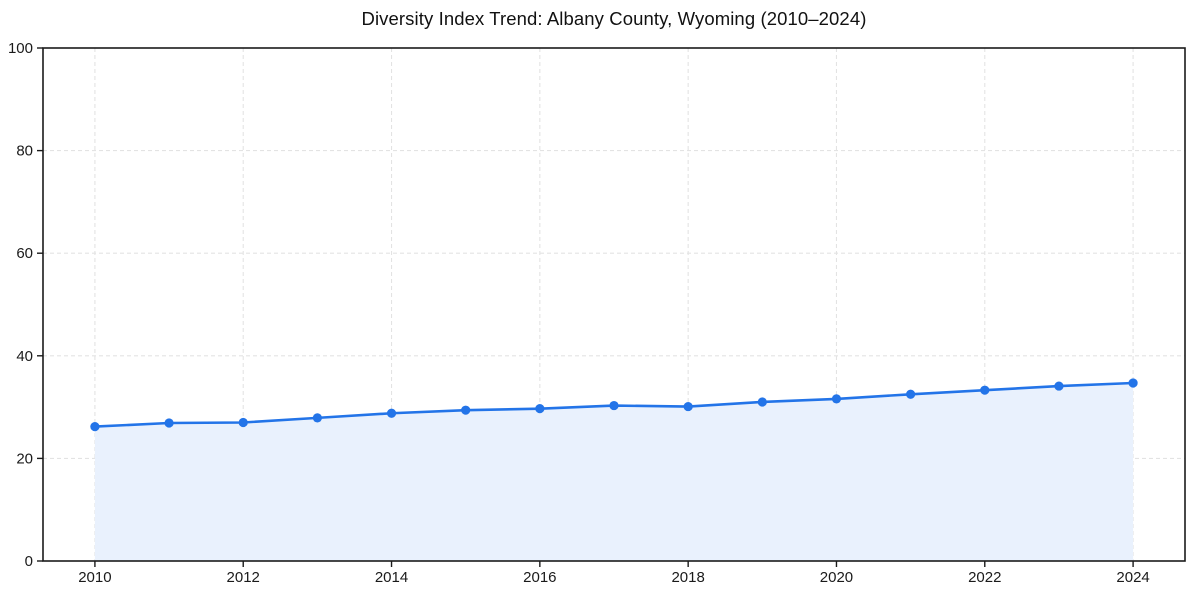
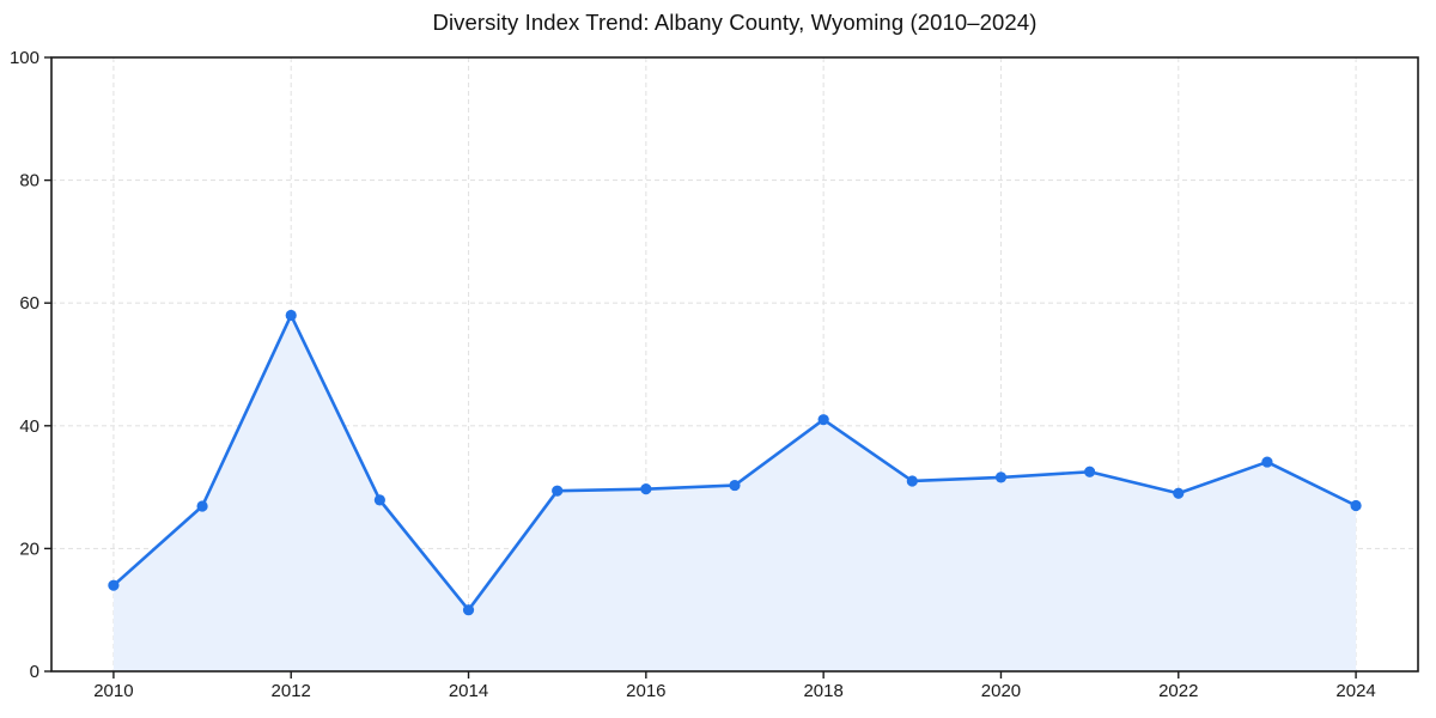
2010: 26 -> 14
2012: 27 -> 58
2014: 29 -> 10
2018: 30 -> 41
2022: 33 -> 29
2024: 35 -> 27
